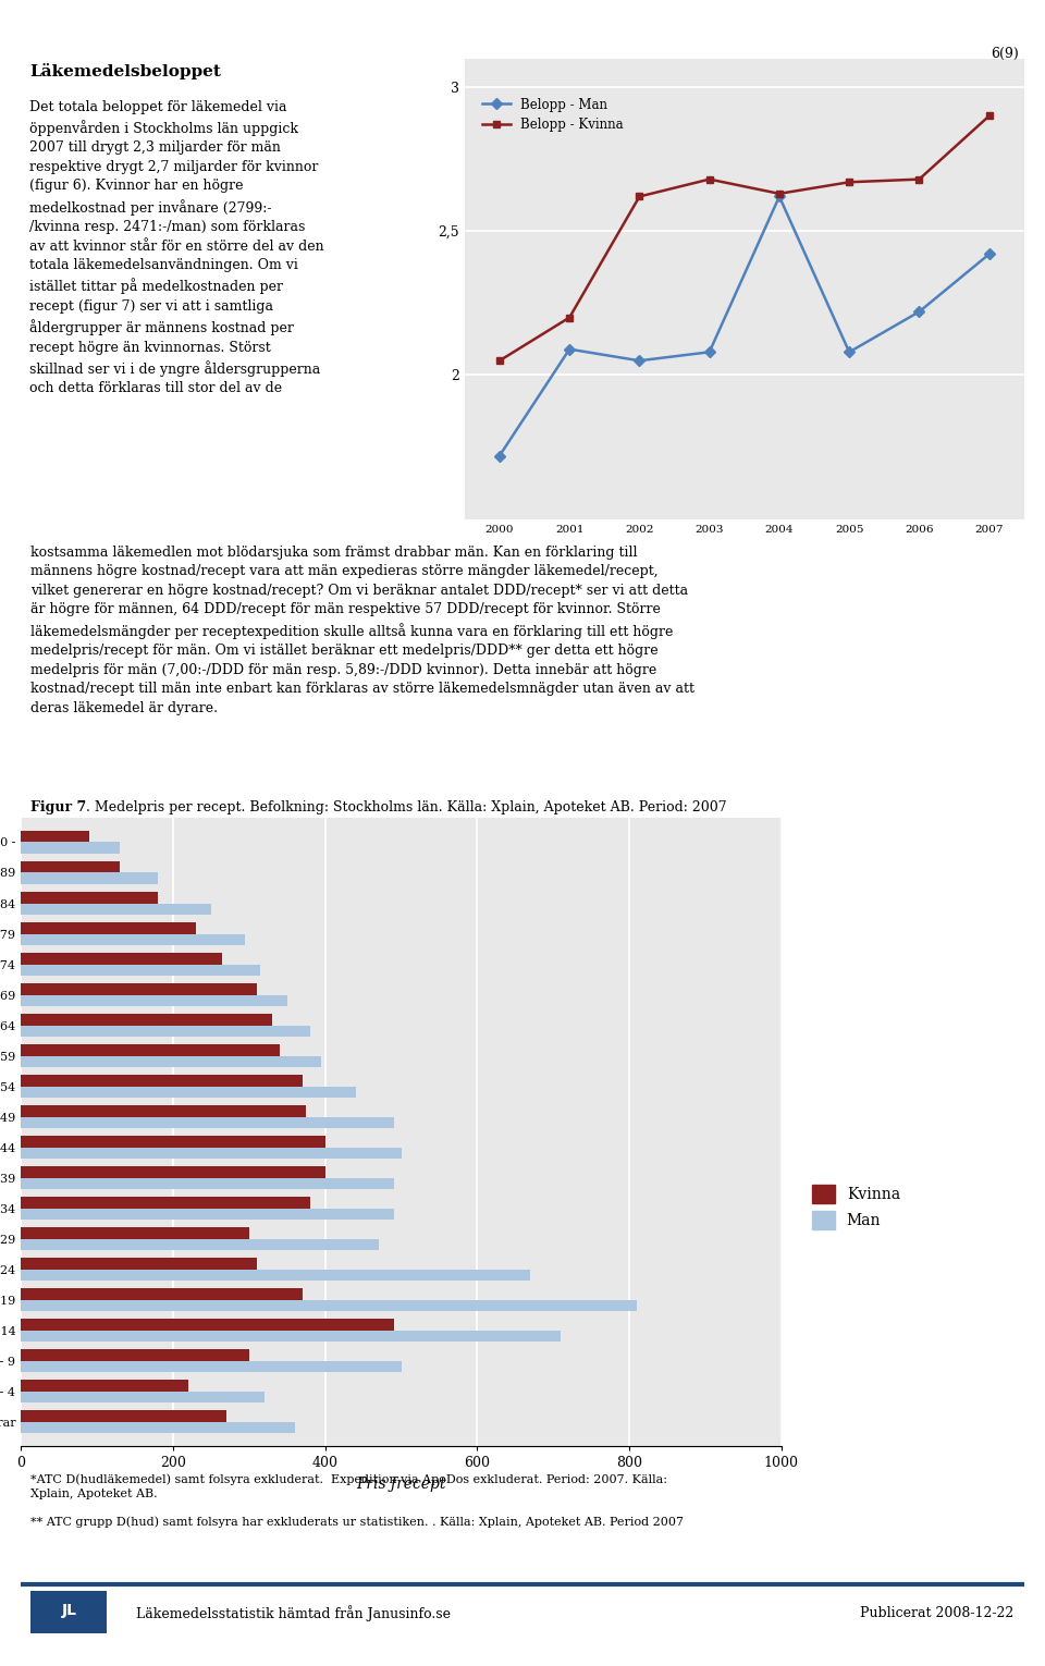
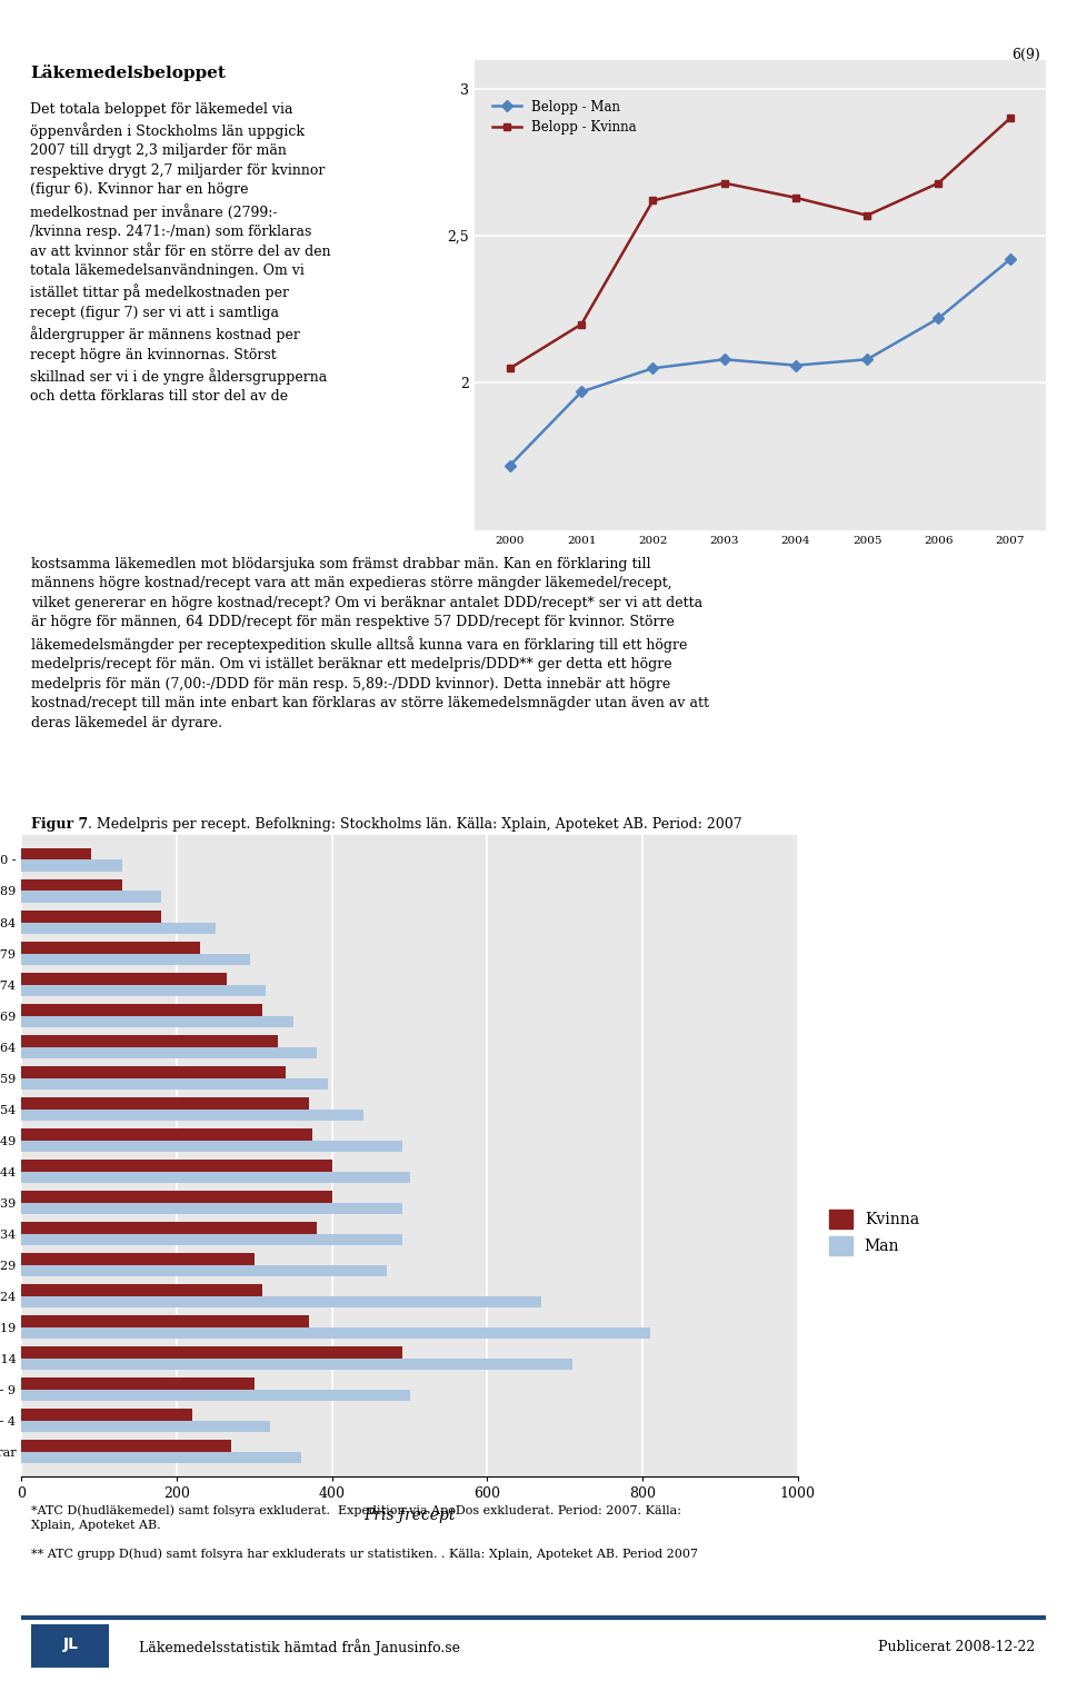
Belopp - Man/2001: 2,09 -> 1,97
Belopp - Man/2004: 2,62 -> 2,06
Belopp - Kvinna/2005: 2,67 -> 2,57
